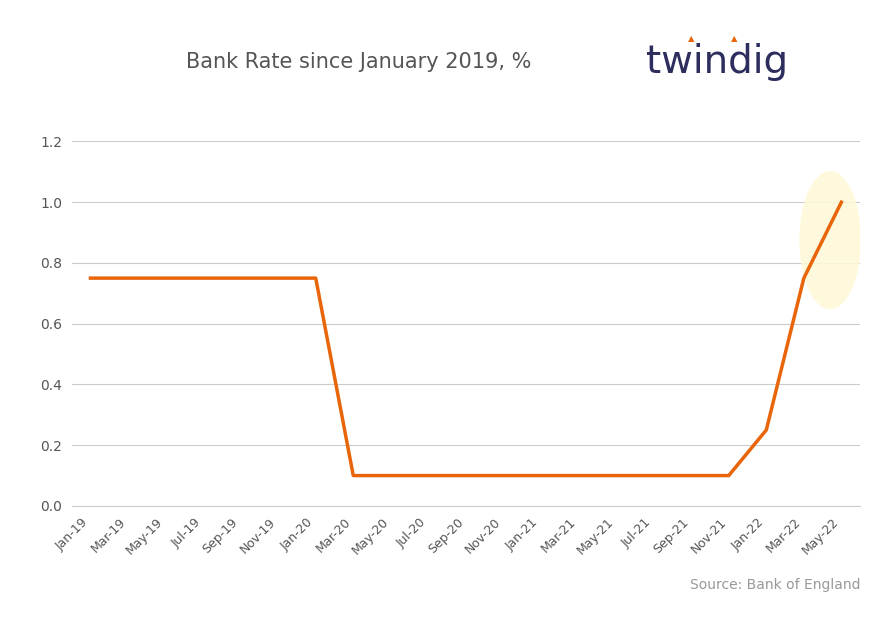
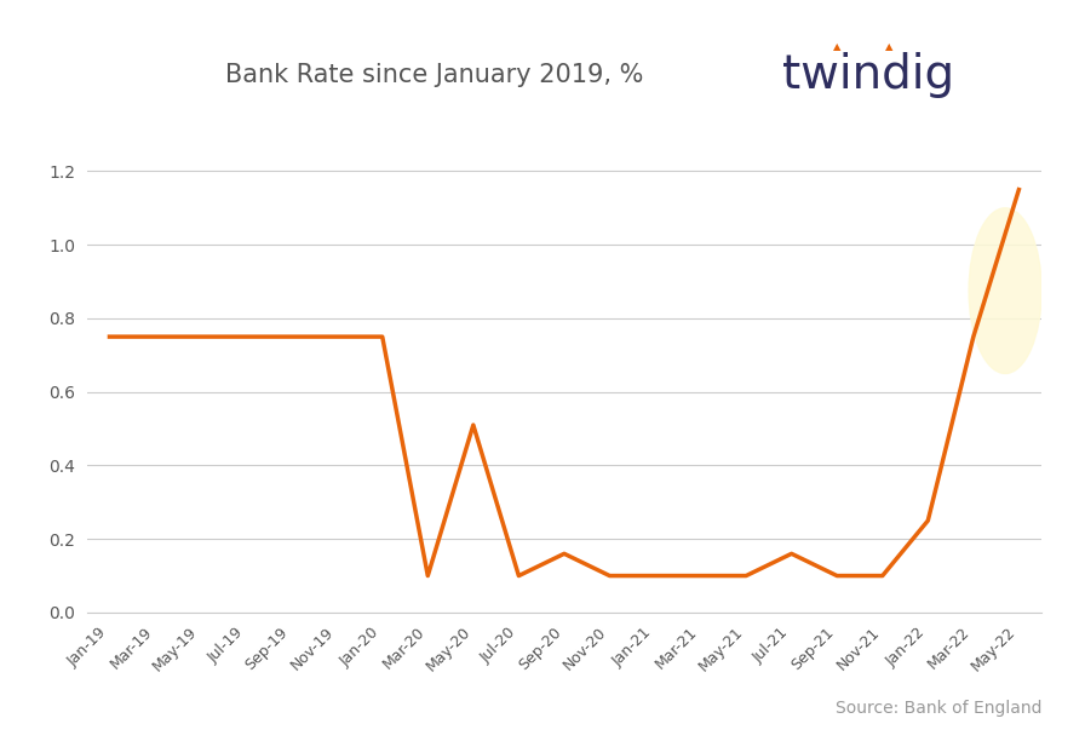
May-20: 0.10 -> 0.51
Sep-20: 0.10 -> 0.16
Jul-21: 0.10 -> 0.16
May-22: 1.00 -> 1.15
